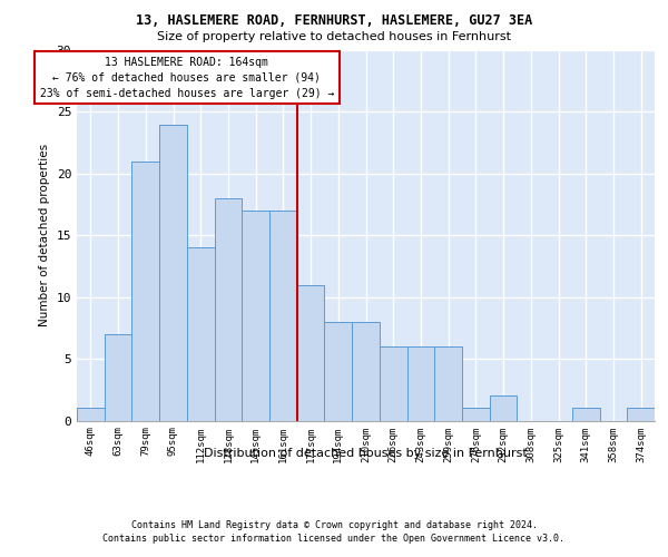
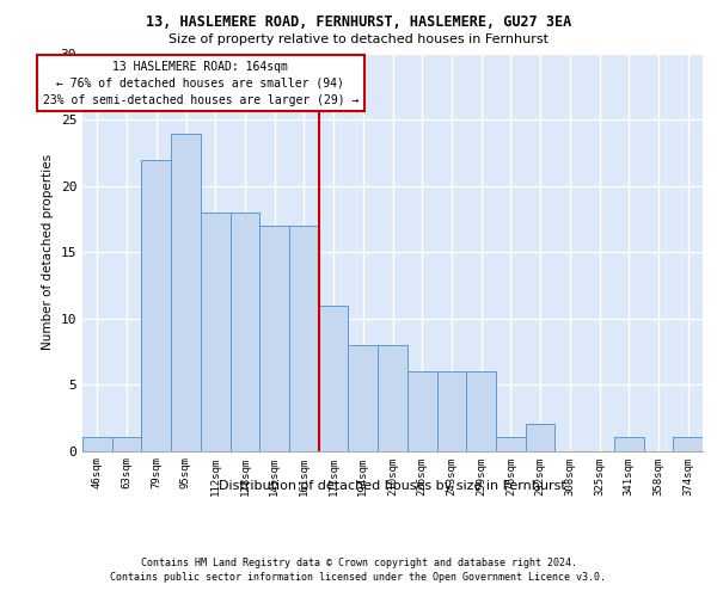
63sqm: 7 -> 1
79sqm: 21 -> 22
112sqm: 14 -> 18
